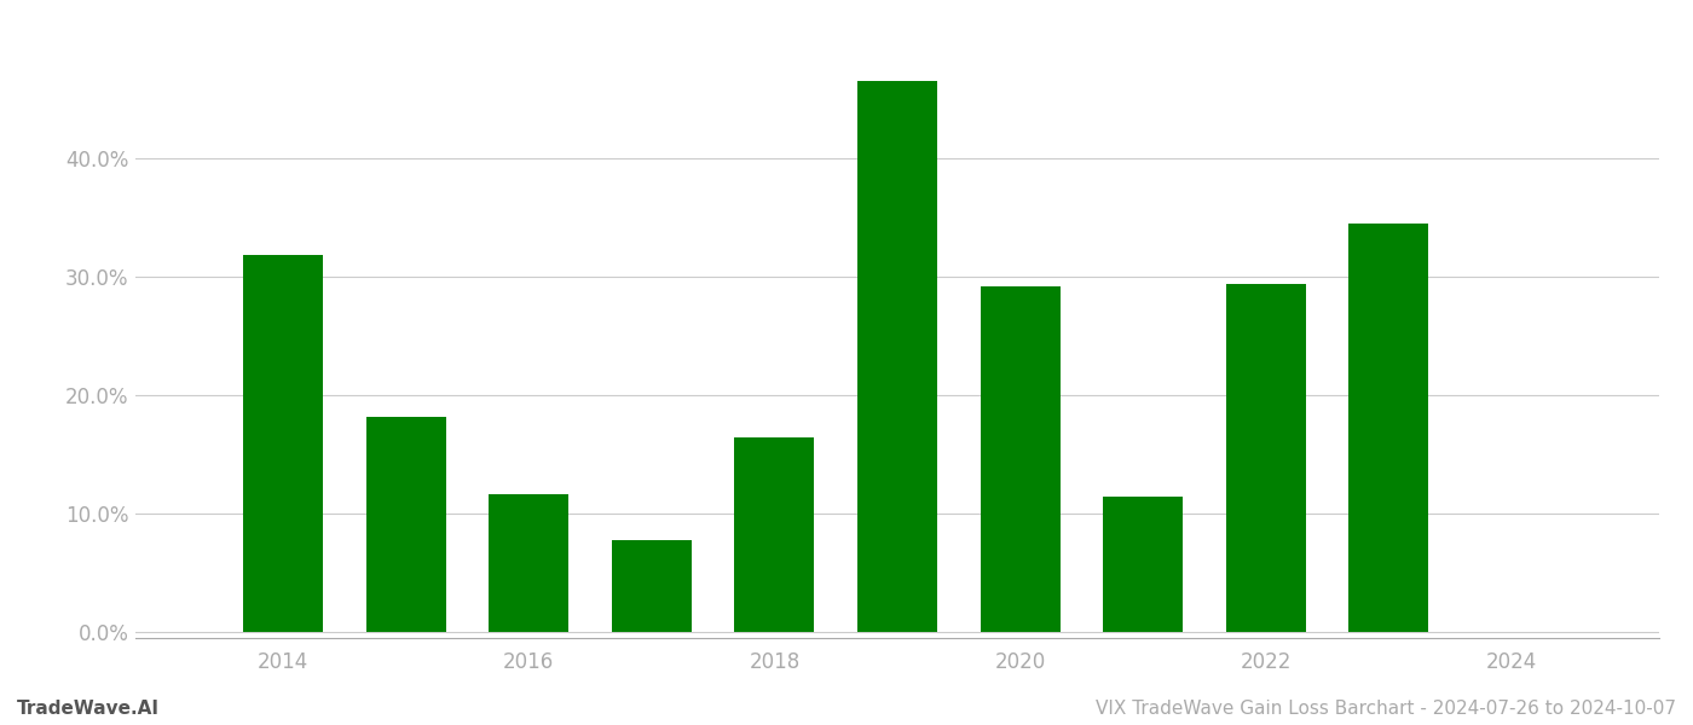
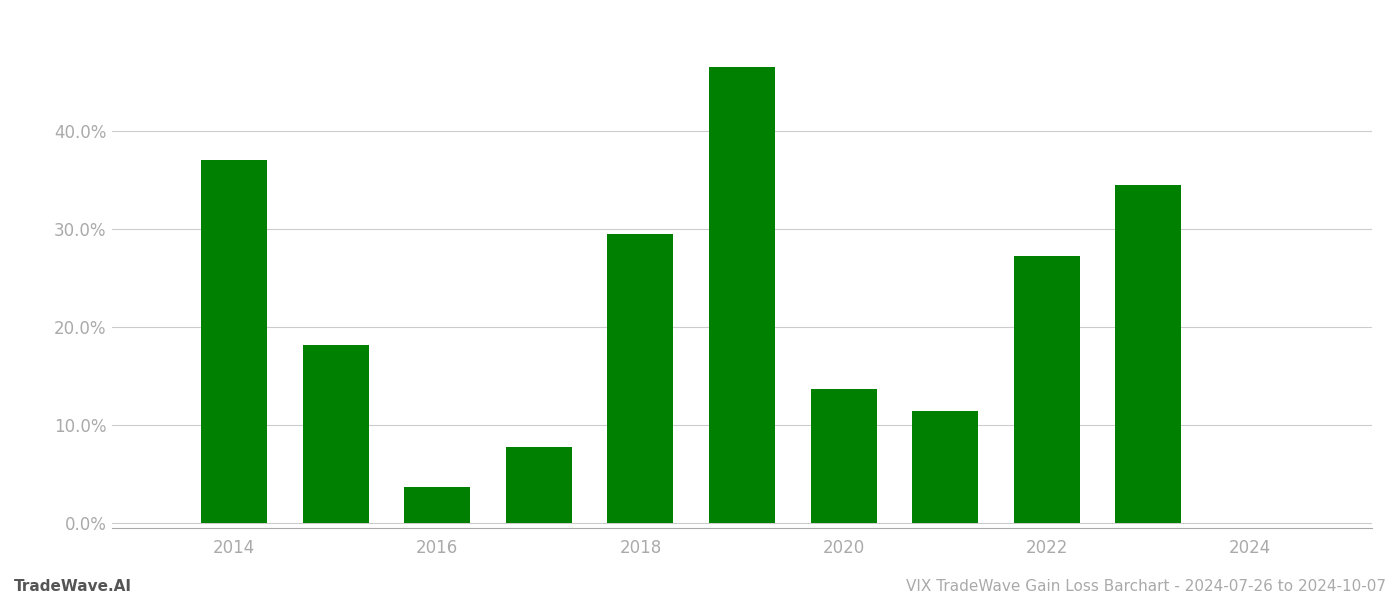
2014: 31.8% -> 37.0%
2016: 11.6% -> 3.7%
2018: 16.4% -> 29.5%
2020: 29.2% -> 13.7%
2022: 29.4% -> 27.2%
